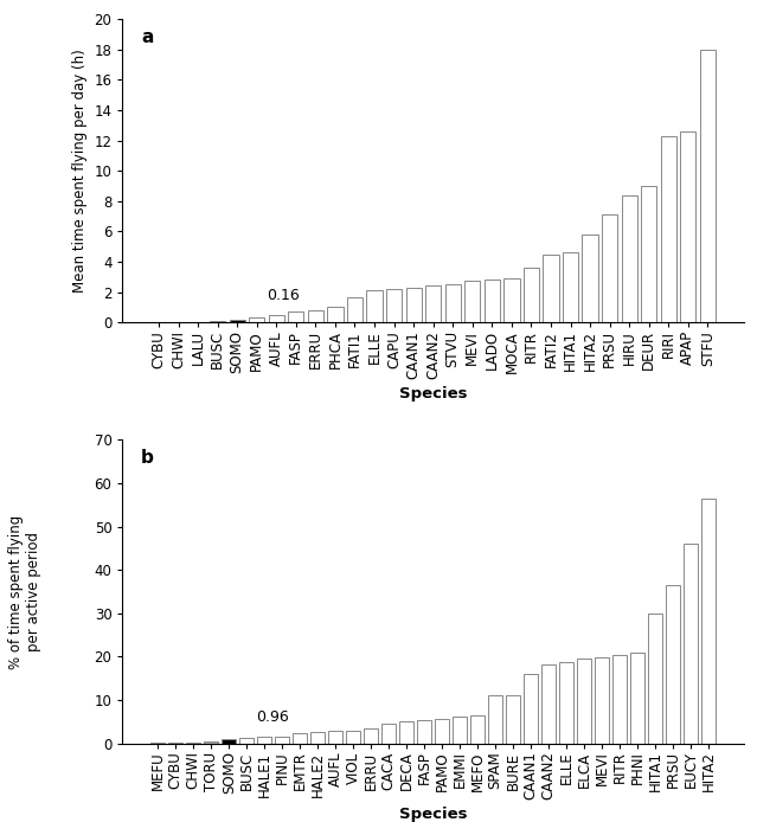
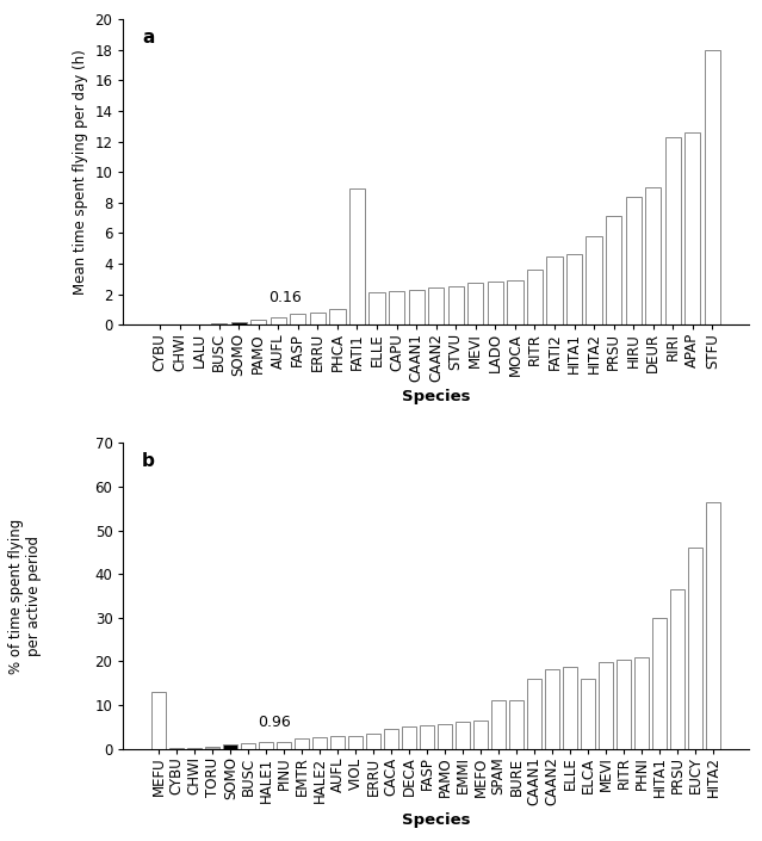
FATI1: 1.6 -> 8.9
MEFU: 0.1 -> 13.0
ELCA: 19.5 -> 16.0
